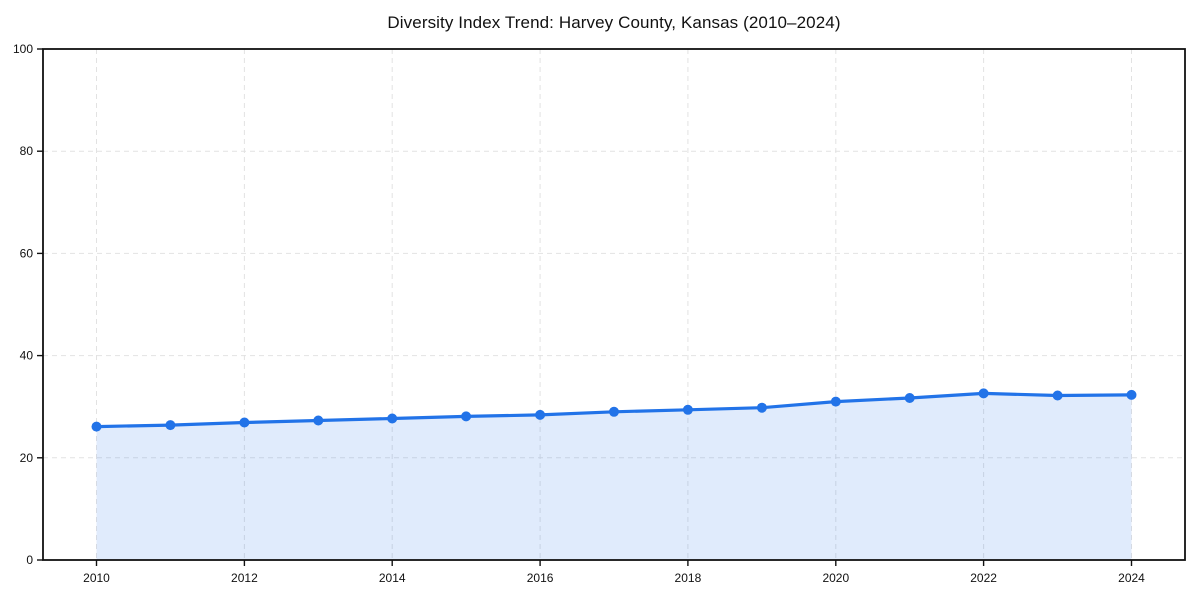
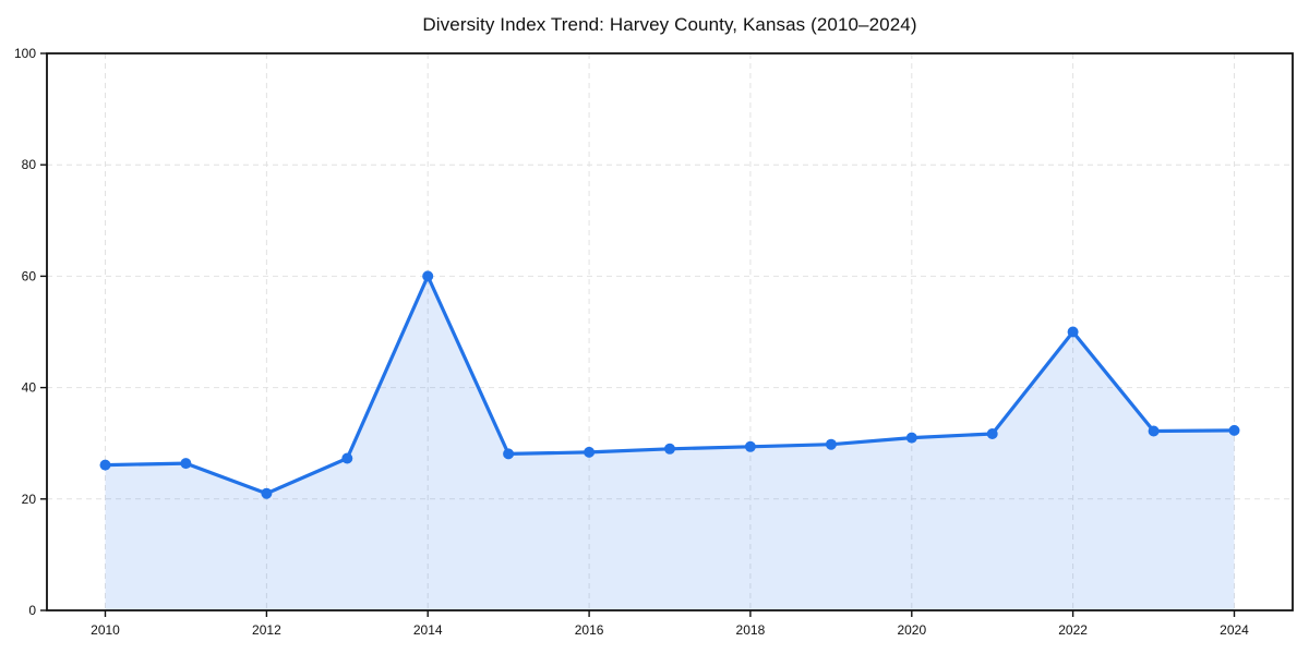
2012: 27 -> 21
2014: 28 -> 60
2022: 33 -> 50
